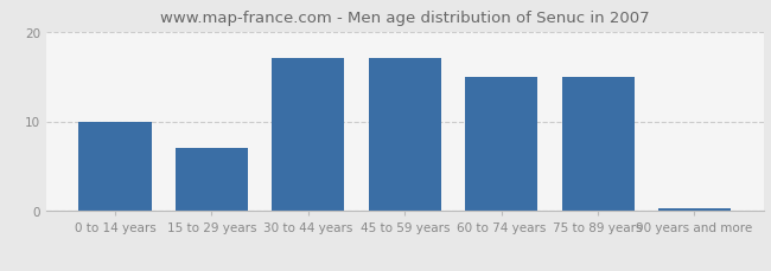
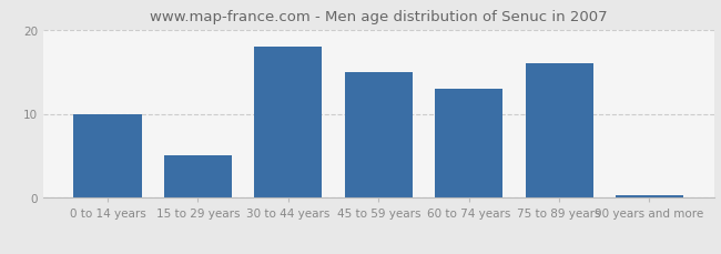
15 to 29 years: 7.0 -> 5.0
30 to 44 years: 17.0 -> 18.0
45 to 59 years: 17.0 -> 15.0
60 to 74 years: 15.0 -> 13.0
75 to 89 years: 15.0 -> 16.0
